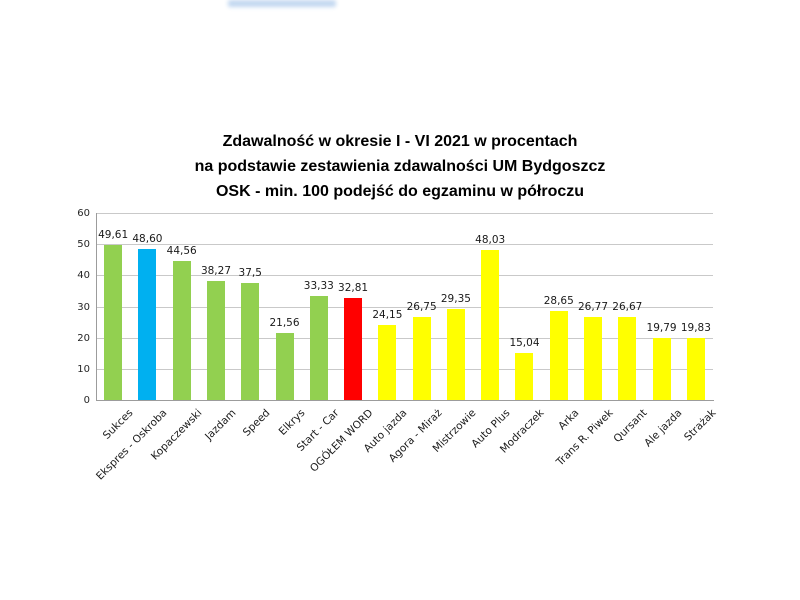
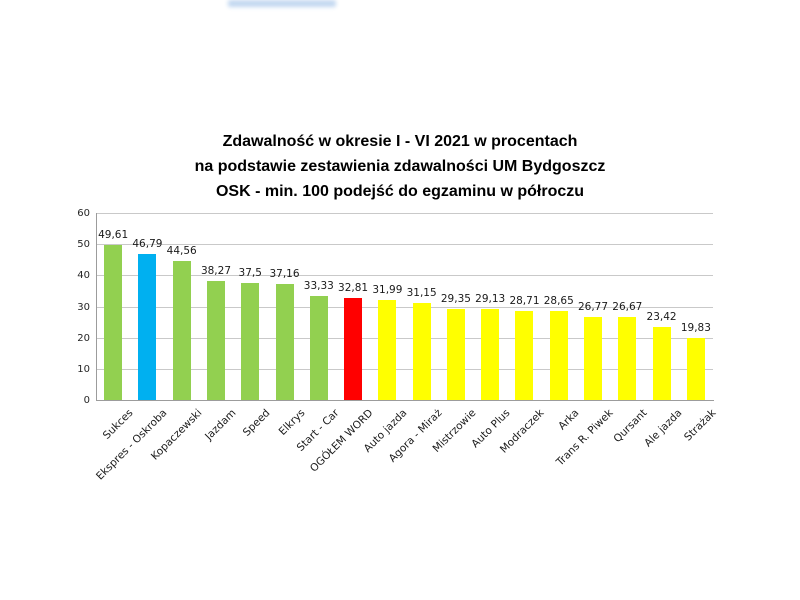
Ekspres - Oskroba: 48,60 -> 46,79
Elkrys: 21,56 -> 37,16
Auto jazda: 24,15 -> 31,99
Agora - Miraż: 26,75 -> 31,15
Auto Plus: 48,03 -> 29,13
Modraczek: 15,04 -> 28,71
Ale jazda: 19,79 -> 23,42
